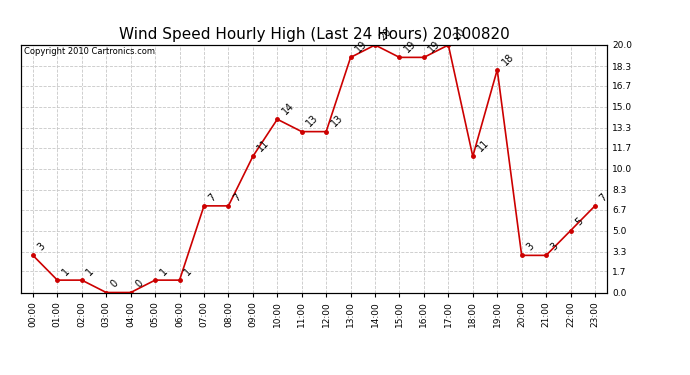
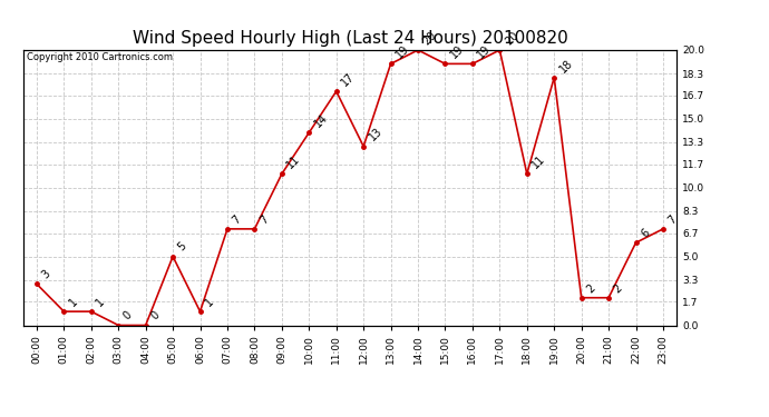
05:00: 1 -> 5
11:00: 13 -> 17
20:00: 3 -> 2
21:00: 3 -> 2
22:00: 5 -> 6
